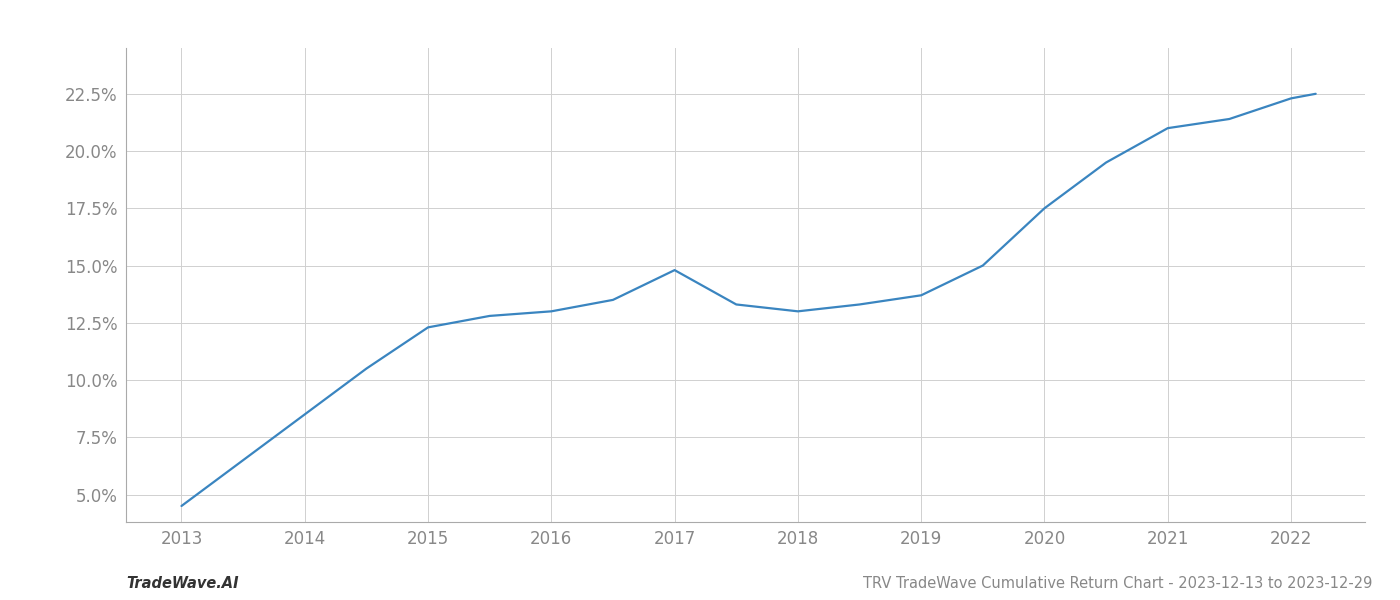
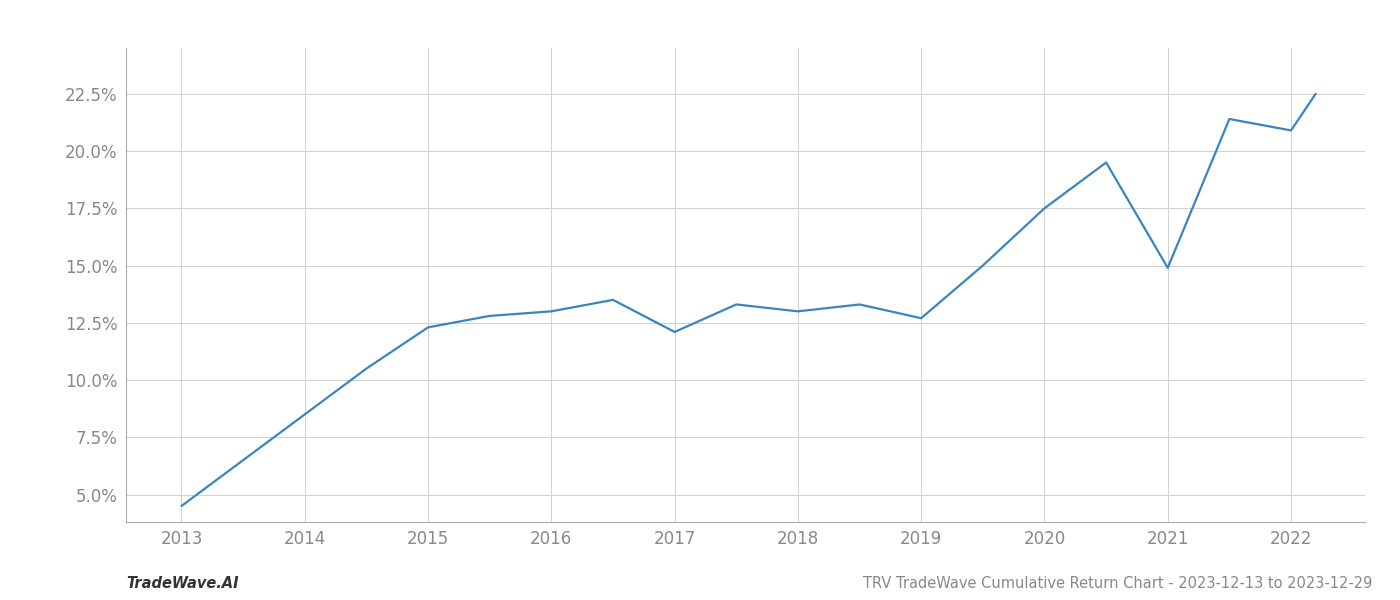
2017: 14.8% -> 12.1%
2019: 13.7% -> 12.7%
2021: 21.0% -> 14.9%
2022: 22.3% -> 20.9%
